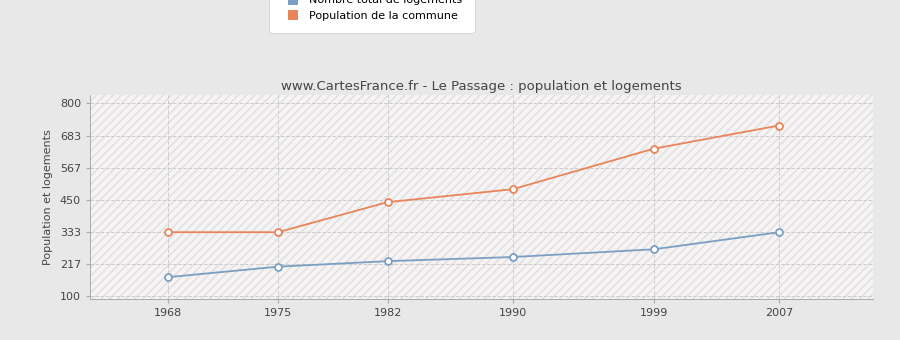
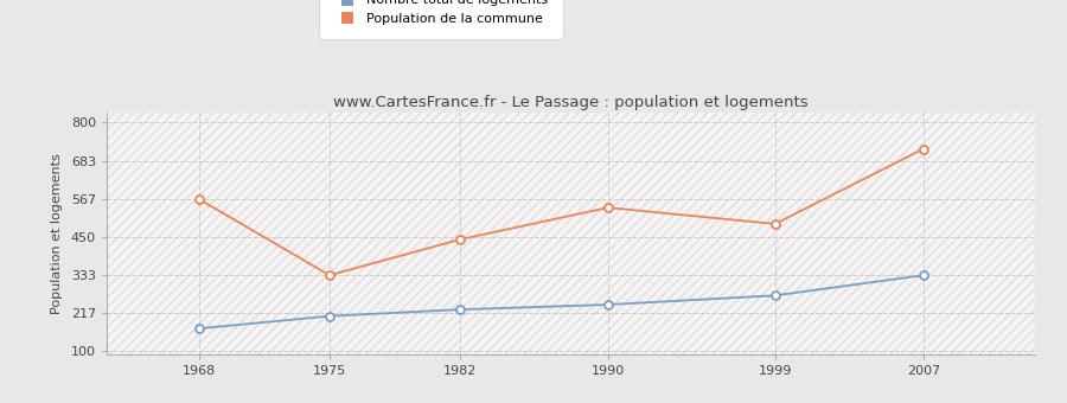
Population de la commune/1968: 333 -> 565
Population de la commune/1990: 489 -> 540
Population de la commune/1999: 636 -> 490
